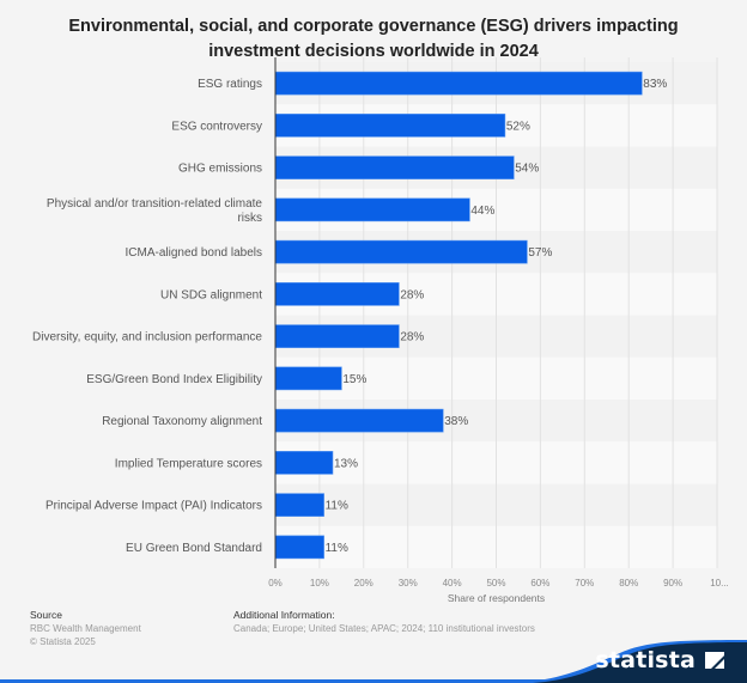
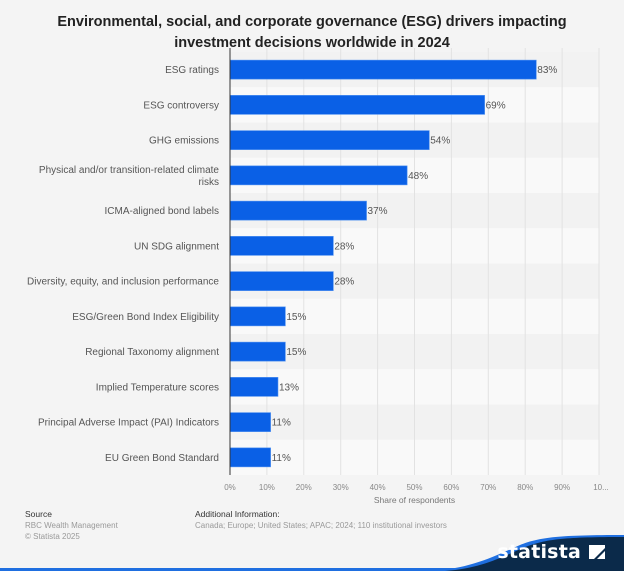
ESG controversy: 52% -> 69%
Physical and/or transition-related climate risks: 44% -> 48%
ICMA-aligned bond labels: 57% -> 37%
Regional Taxonomy alignment: 38% -> 15%
